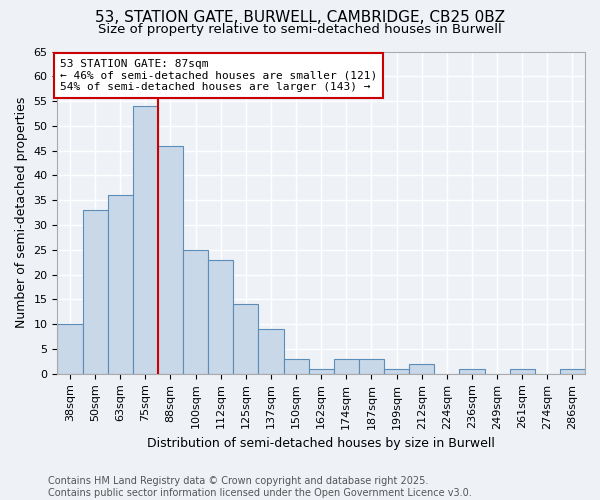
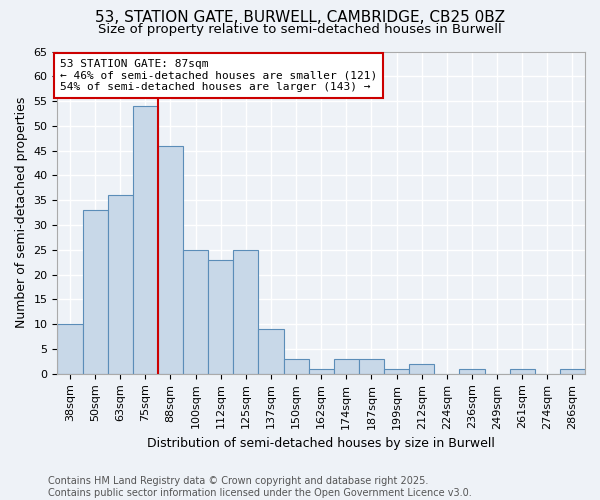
125sqm: 14 -> 25
